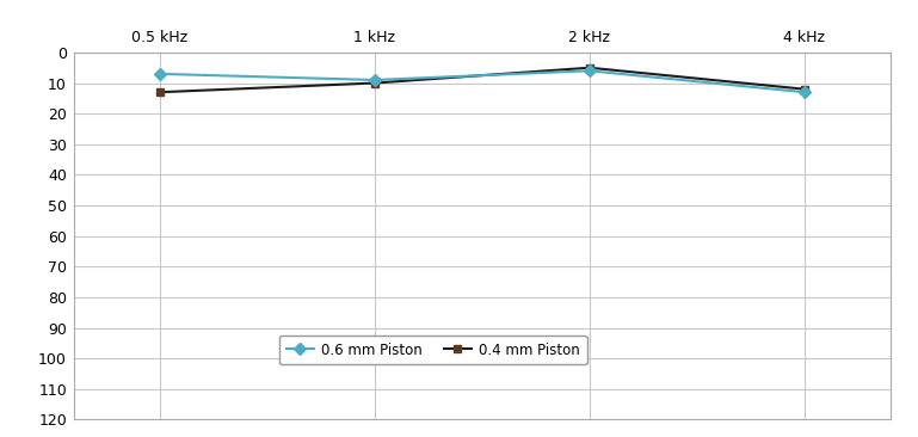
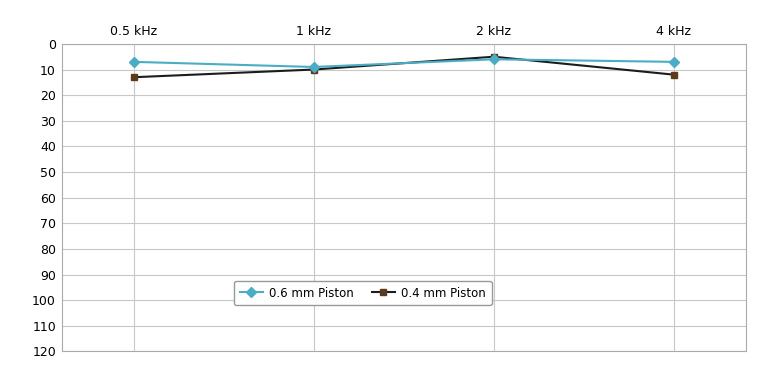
0.6 mm Piston/4 kHz: 13 -> 7
